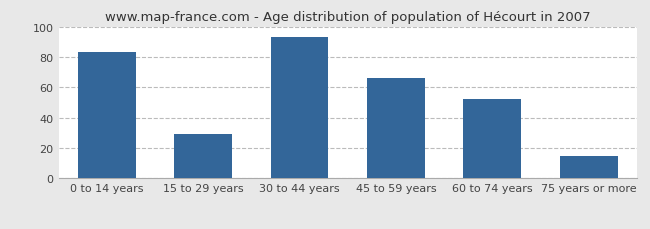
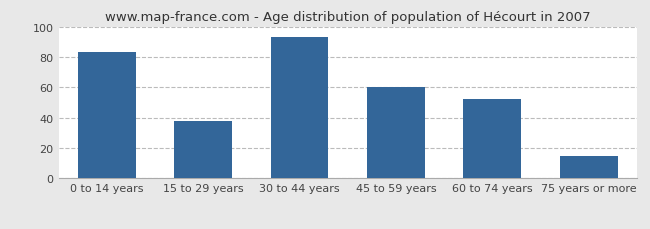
15 to 29 years: 29 -> 38
45 to 59 years: 66 -> 60
